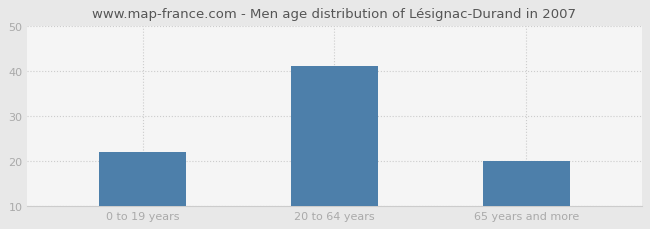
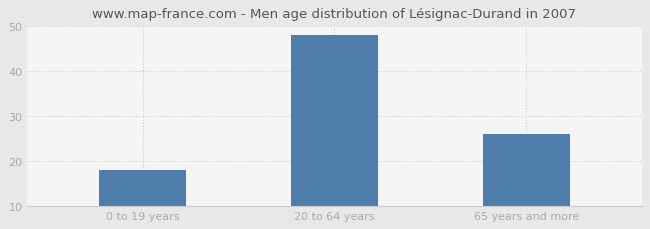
0 to 19 years: 22 -> 18
20 to 64 years: 41 -> 48
65 years and more: 20 -> 26
